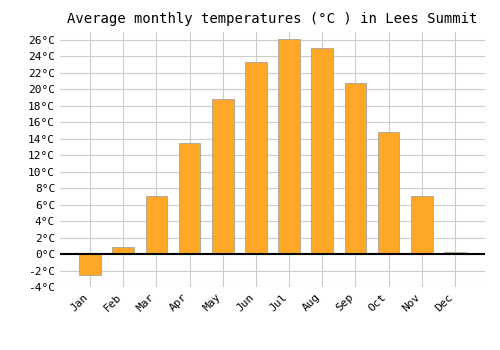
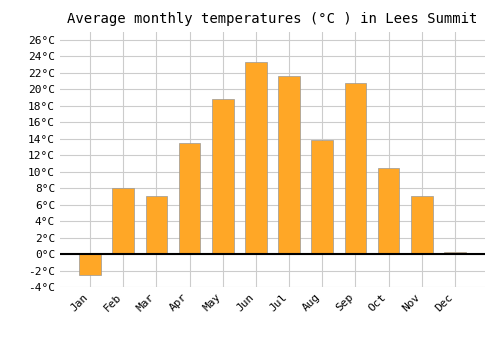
Feb: 0.8°C -> 8.0°C
Jul: 26.1°C -> 21.6°C
Aug: 25.0°C -> 13.8°C
Oct: 14.8°C -> 10.4°C
